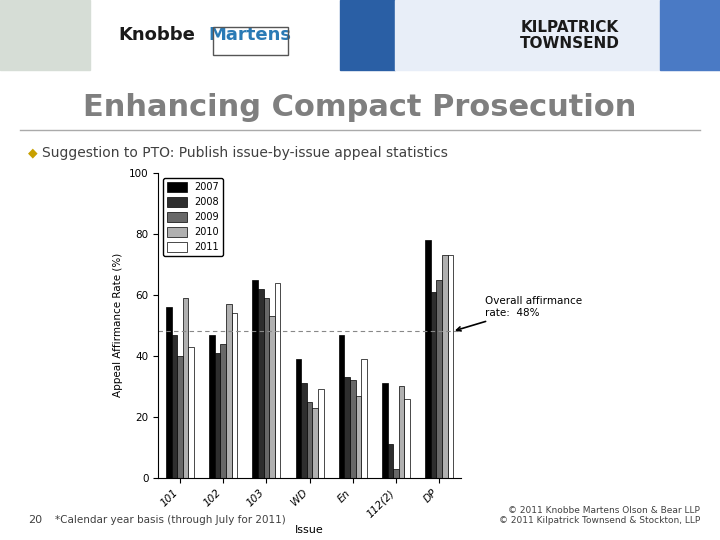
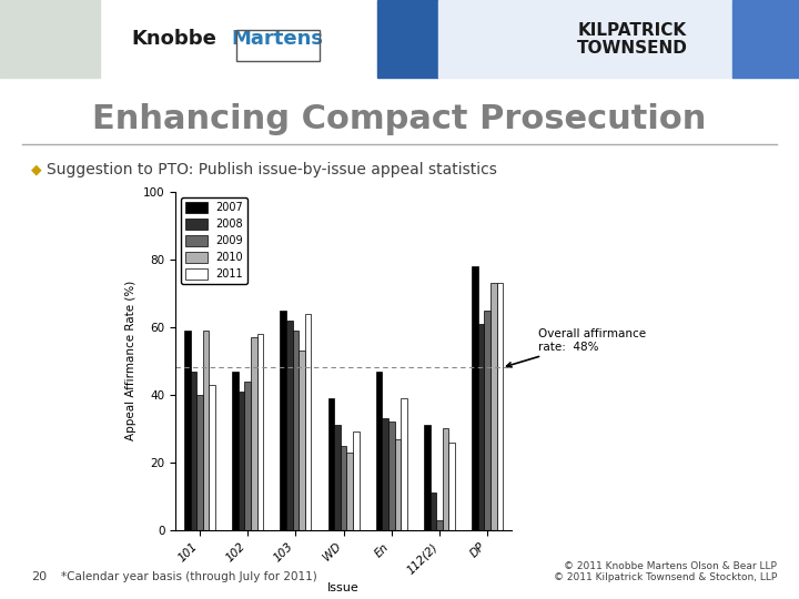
2007/101: 56 -> 59
2011/102: 54 -> 58
